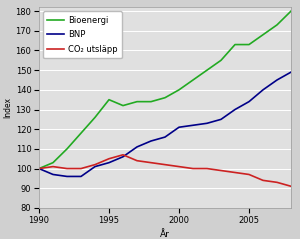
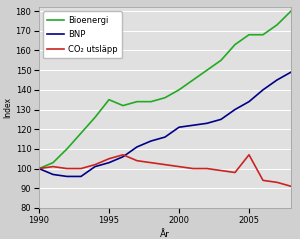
Bioenergi/2005: 163 -> 168
CO₂ utsläpp/2005: 97 -> 107
